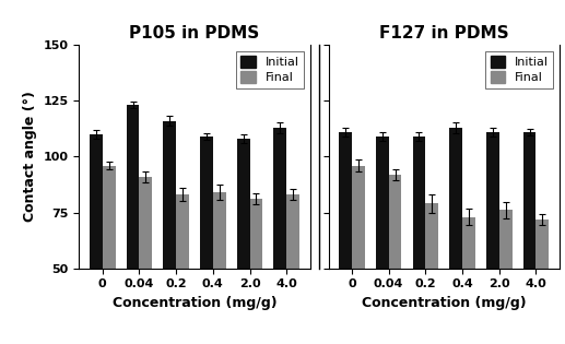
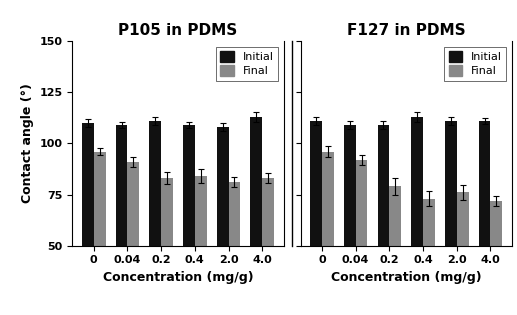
P105 in PDMS/Initial/0.04: 123 -> 109
P105 in PDMS/Initial/0.2: 116 -> 111
